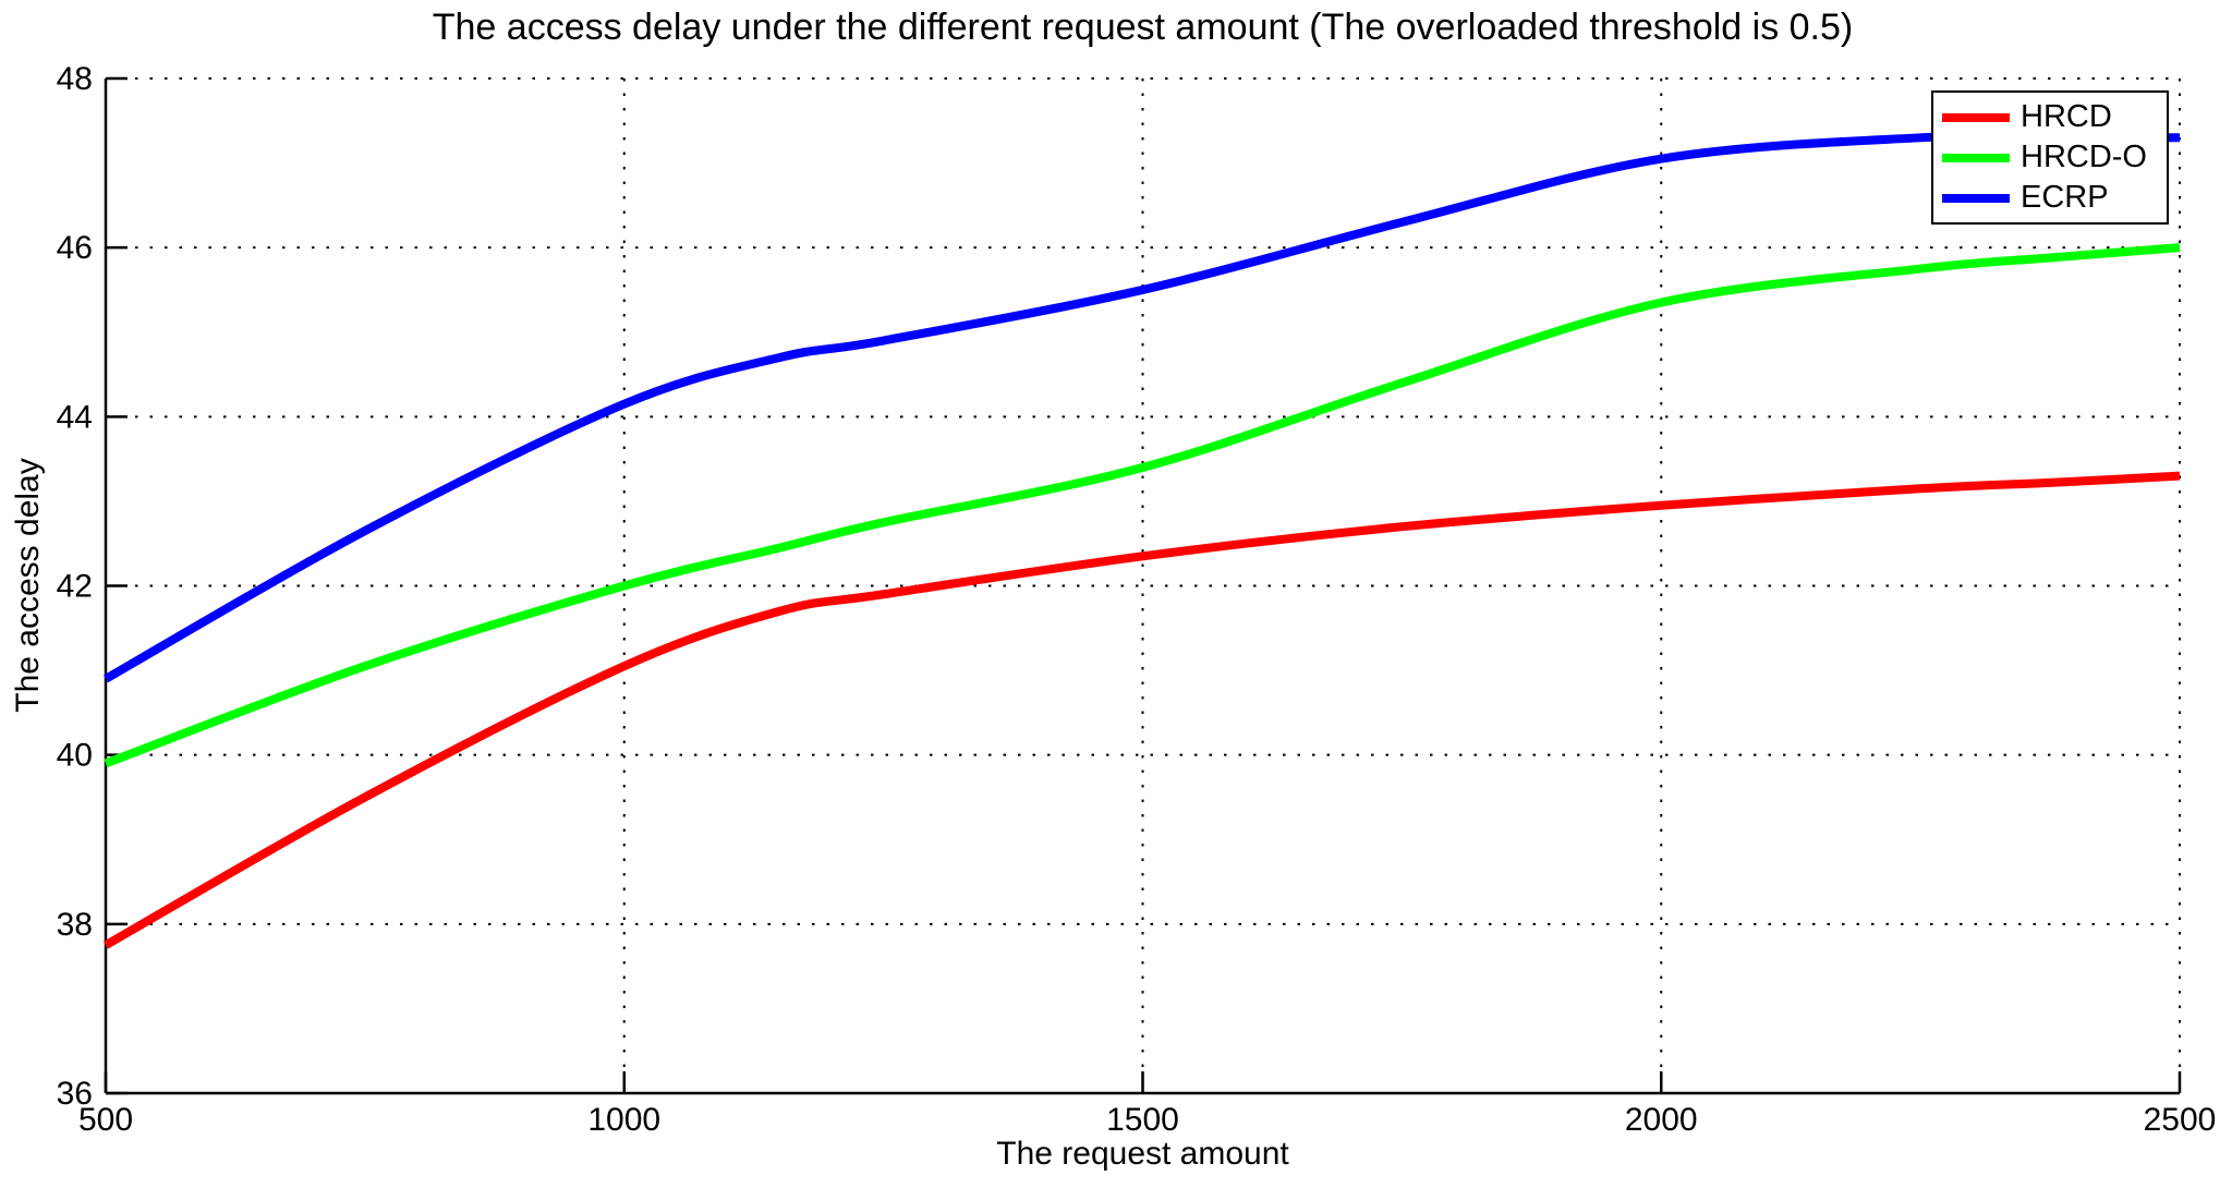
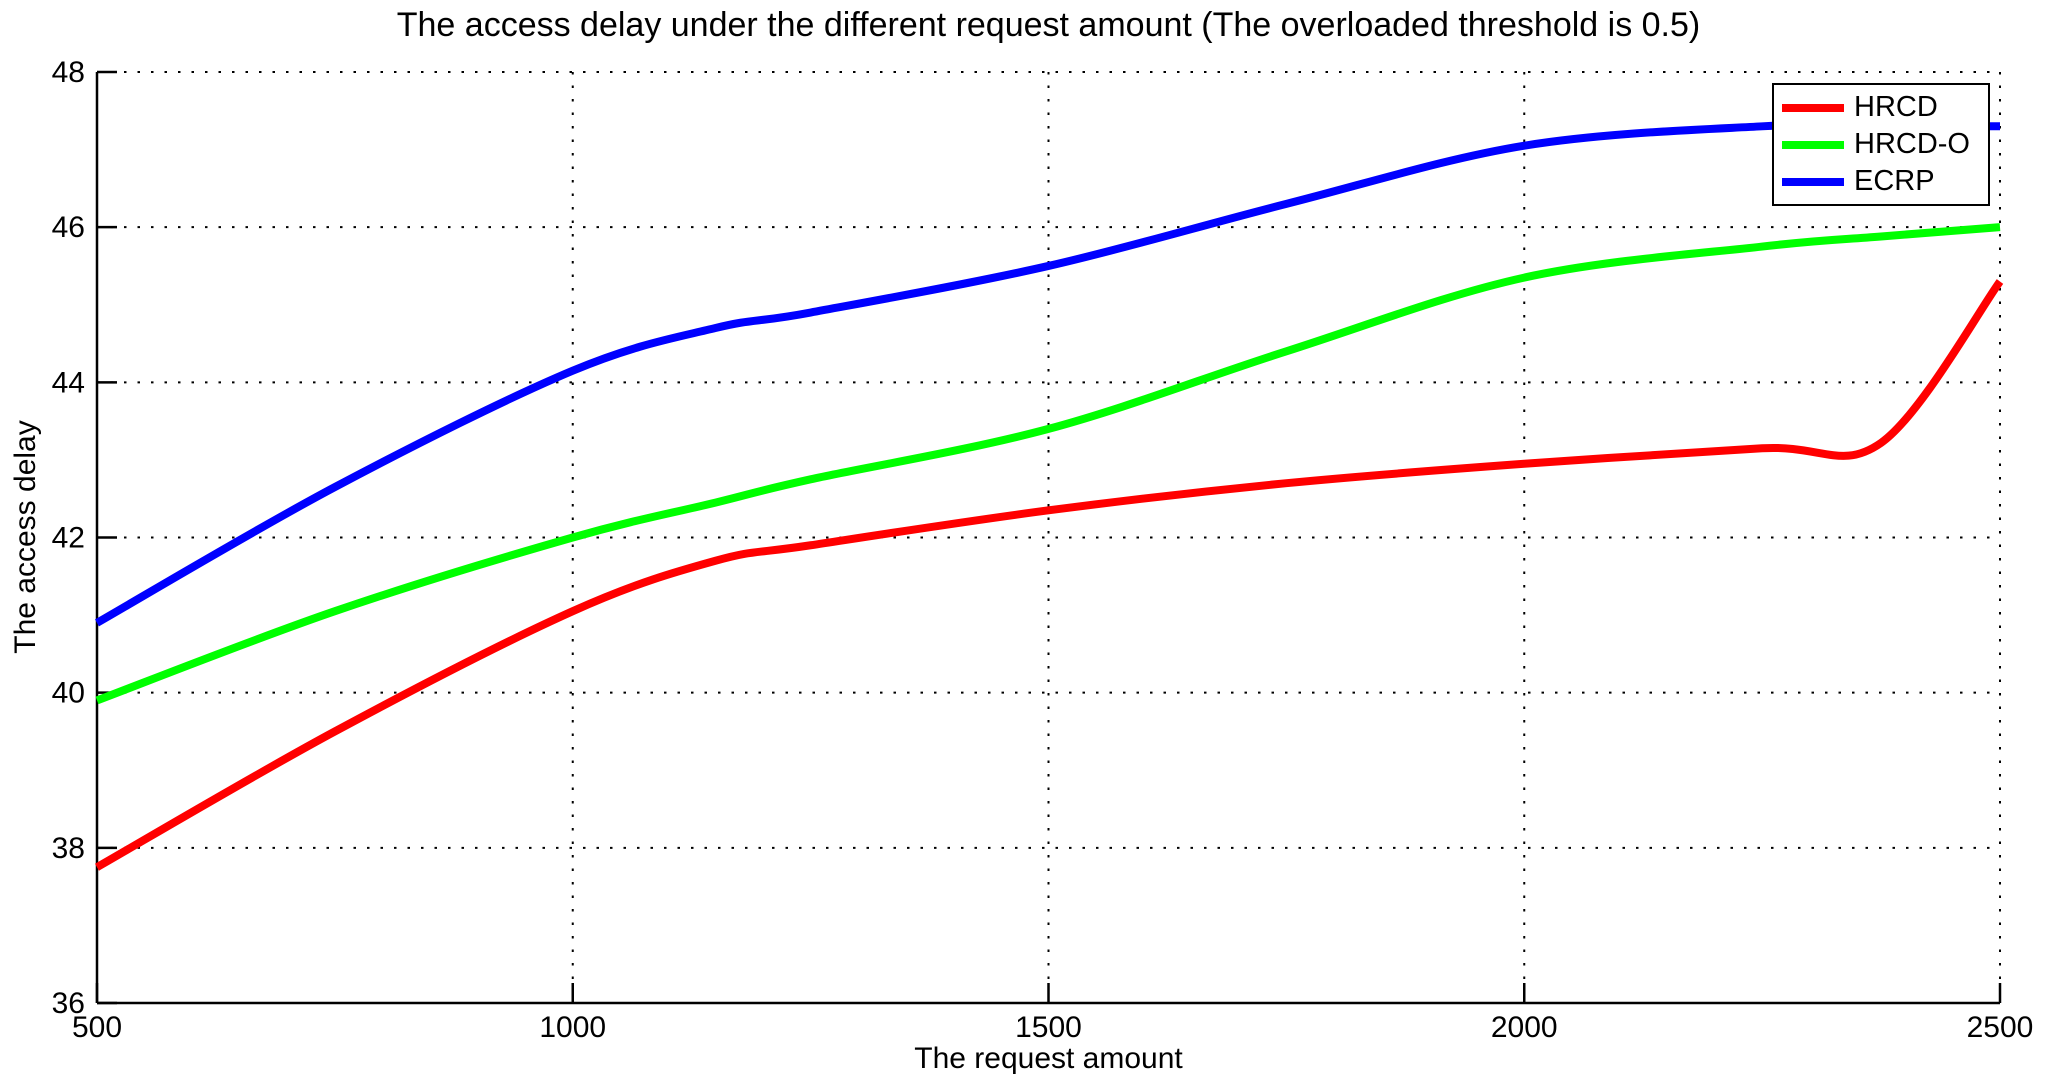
HRCD/2500: 43.3 -> 45.3
